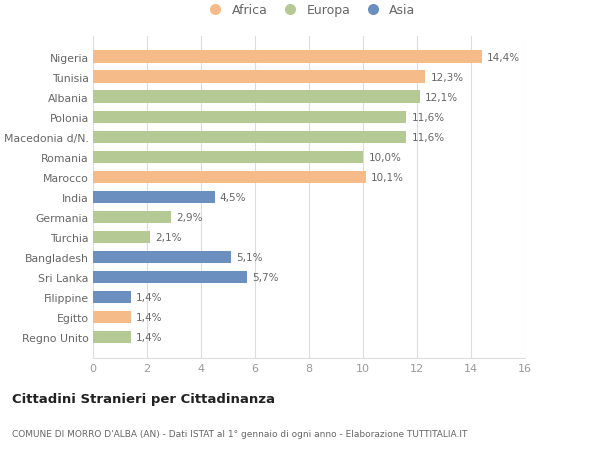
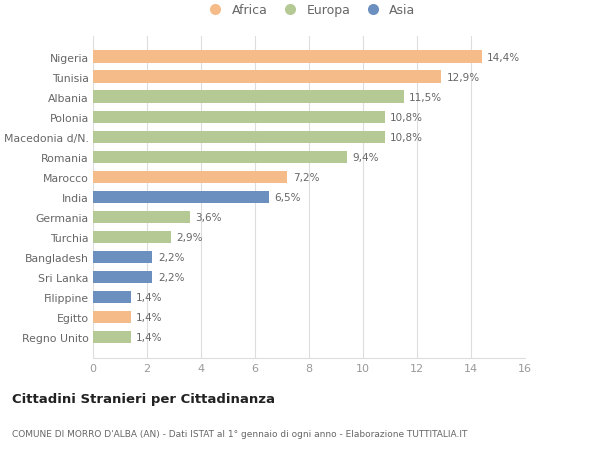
Tunisia: 12,3% -> 12,9%
Albania: 12,1% -> 11,5%
Polonia: 11,6% -> 10,8%
Macedonia d/N.: 11,6% -> 10,8%
Romania: 10,0% -> 9,4%
Marocco: 10,1% -> 7,2%
India: 4,5% -> 6,5%
Germania: 2,9% -> 3,6%
Turchia: 2,1% -> 2,9%
Bangladesh: 5,1% -> 2,2%
Sri Lanka: 5,7% -> 2,2%
